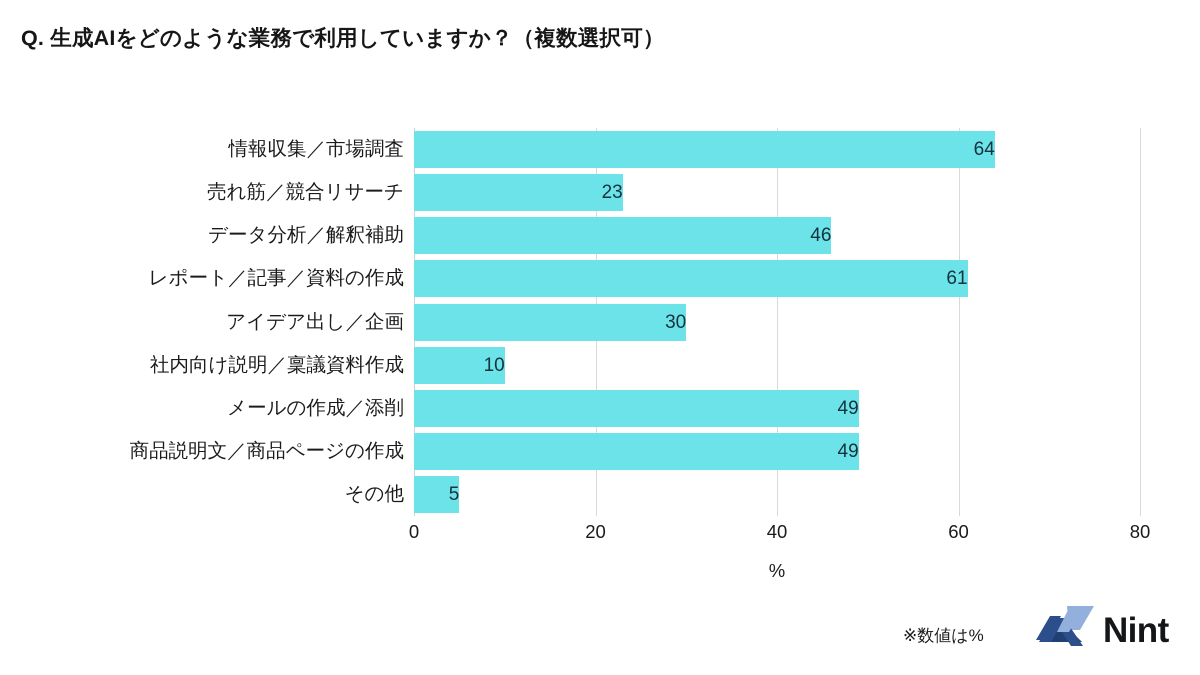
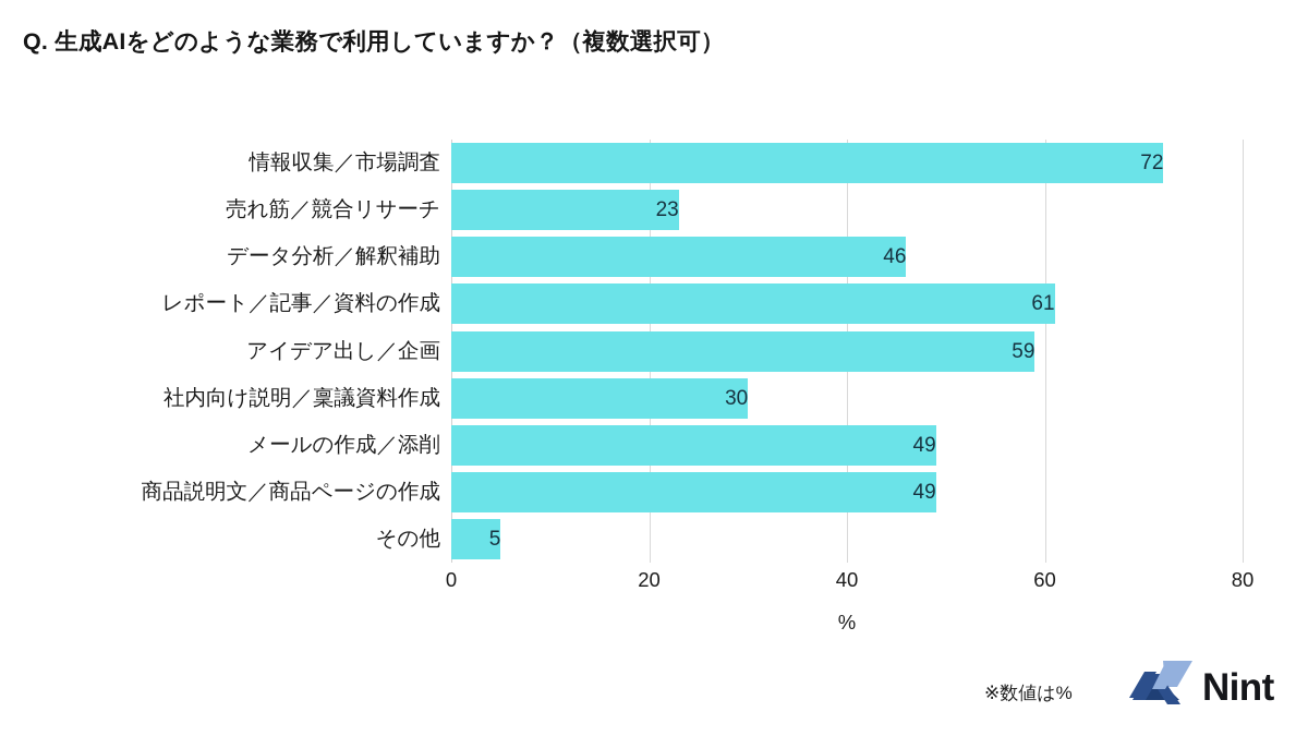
情報収集／市場調査: 64 -> 72
アイデア出し／企画: 30 -> 59
社内向け説明／稟議資料作成: 10 -> 30
